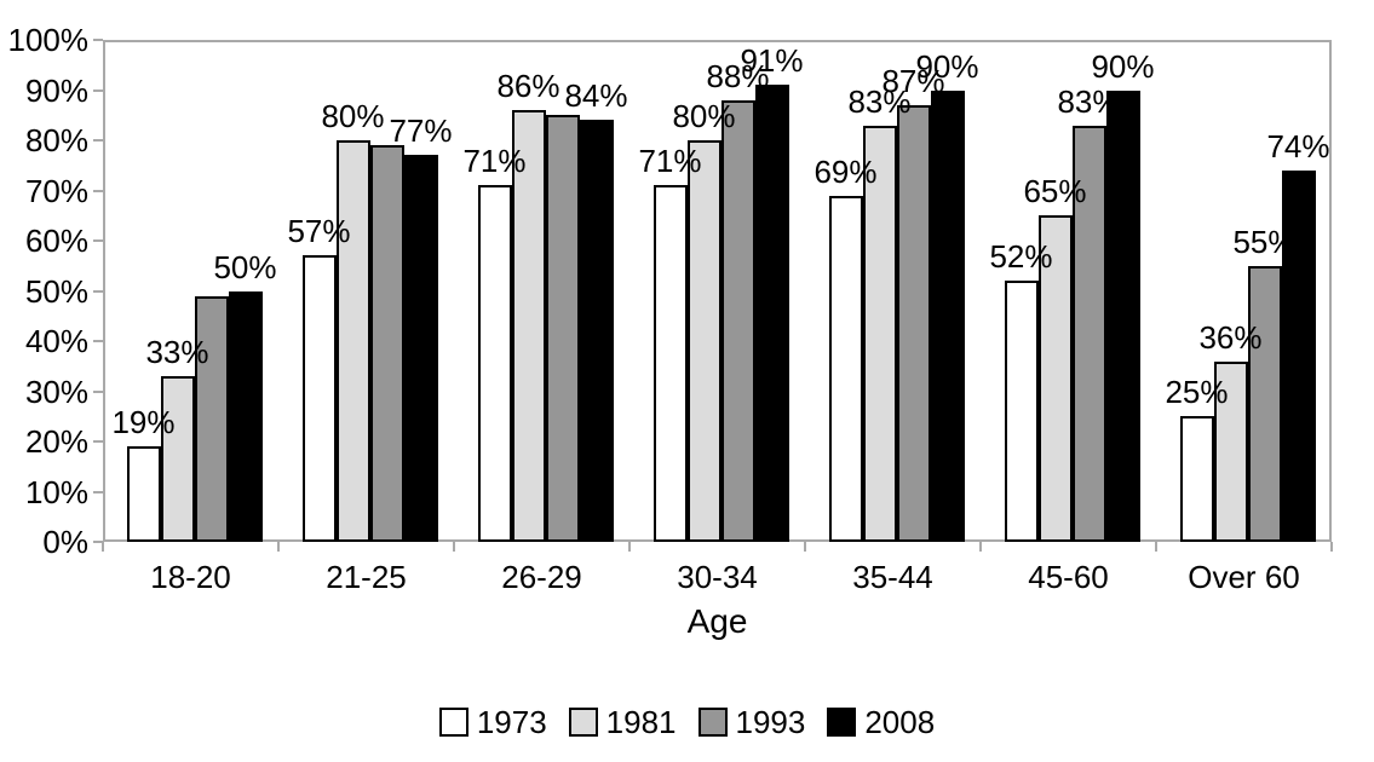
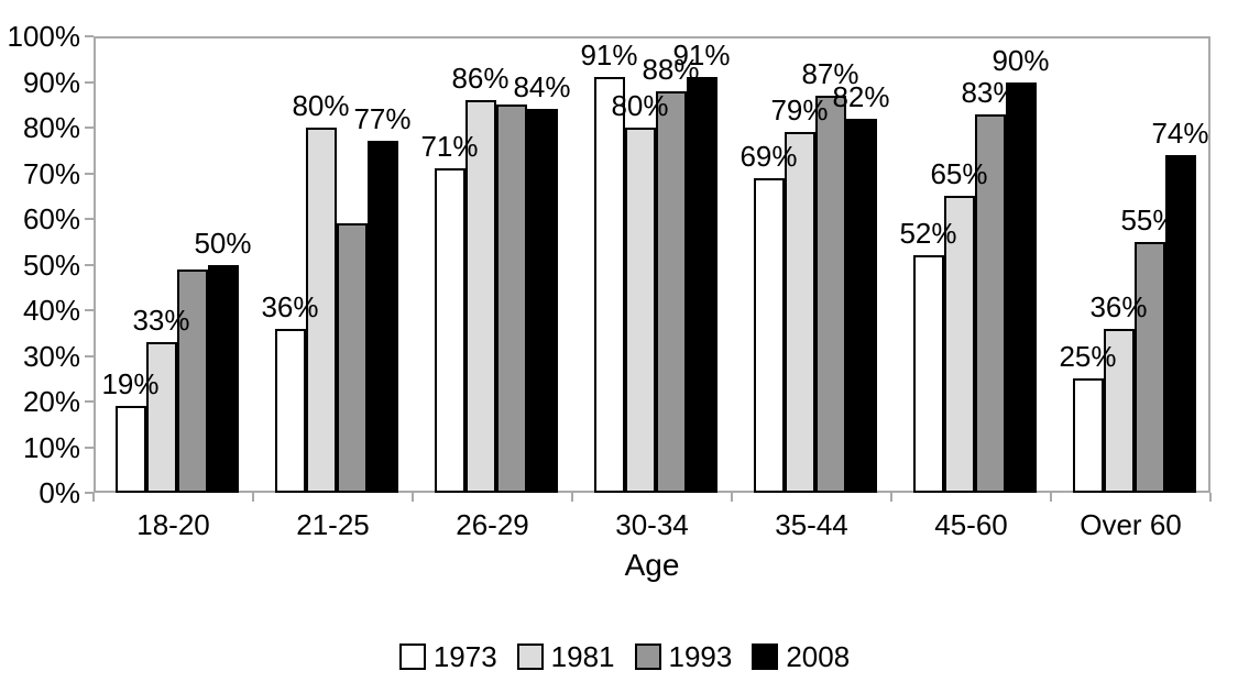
1973/21-25: 57% -> 36%
1993/21-25: 79% -> 59%
1973/30-34: 71% -> 91%
1981/35-44: 83% -> 79%
2008/35-44: 90% -> 82%
